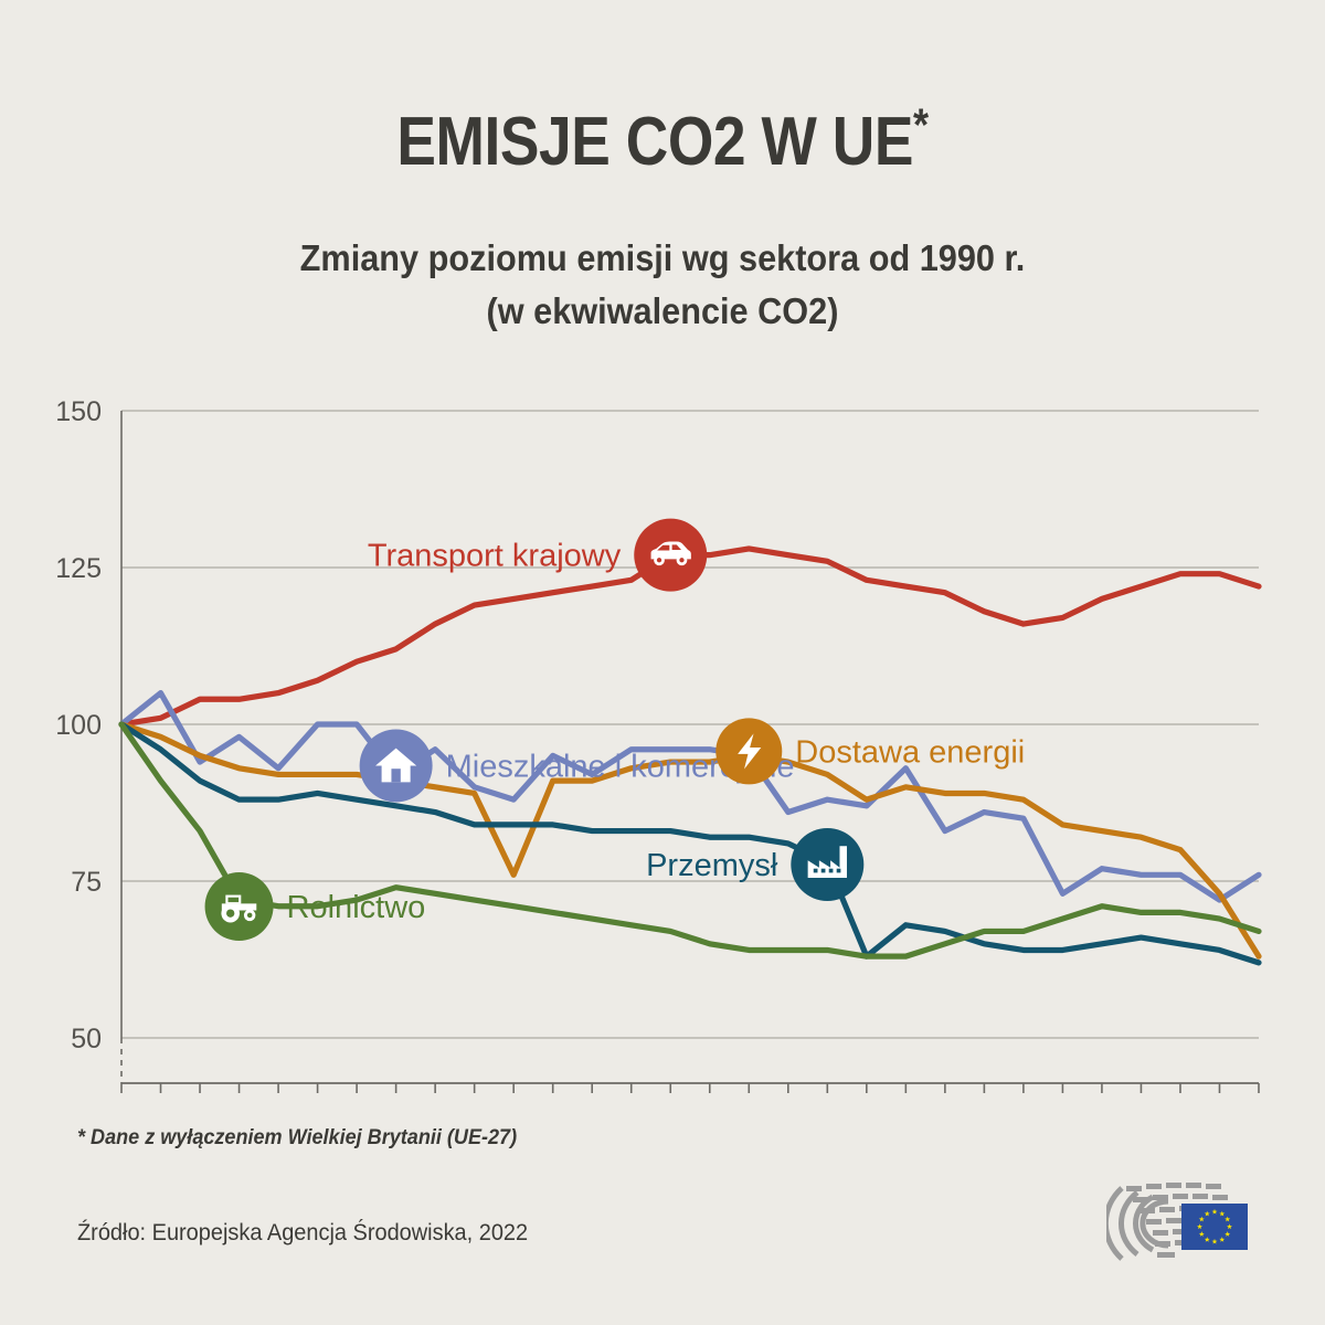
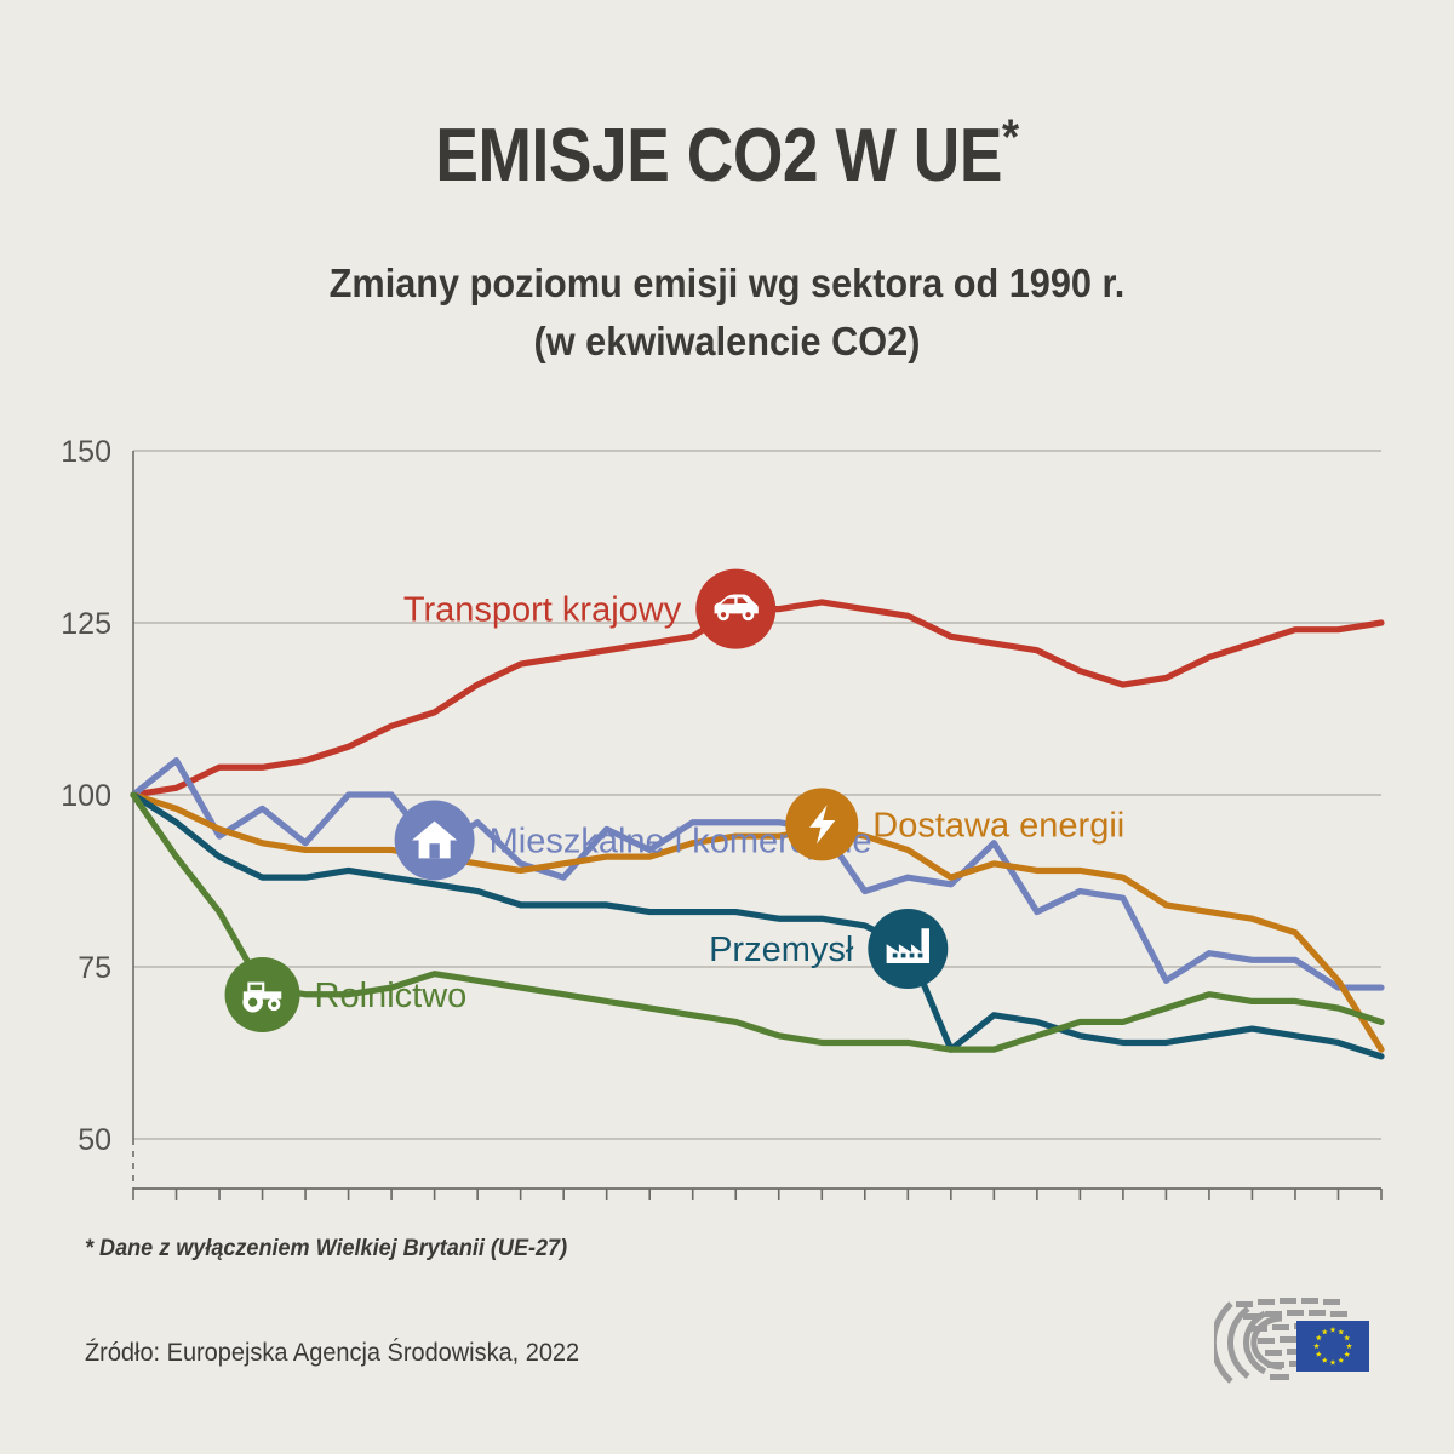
Dostawa energii/2000: 76 -> 90
Transport krajowy/2019: 122 -> 125
Mieszkalne i komercyjne/2019: 76 -> 72
